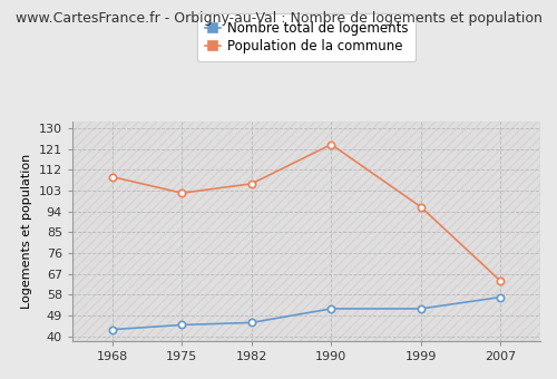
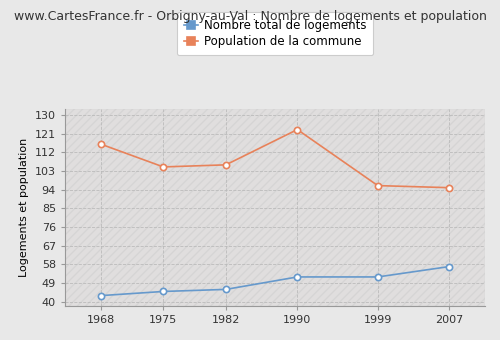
Population de la commune/1968: 109 -> 116
Population de la commune/1975: 102 -> 105
Population de la commune/2007: 64 -> 95
